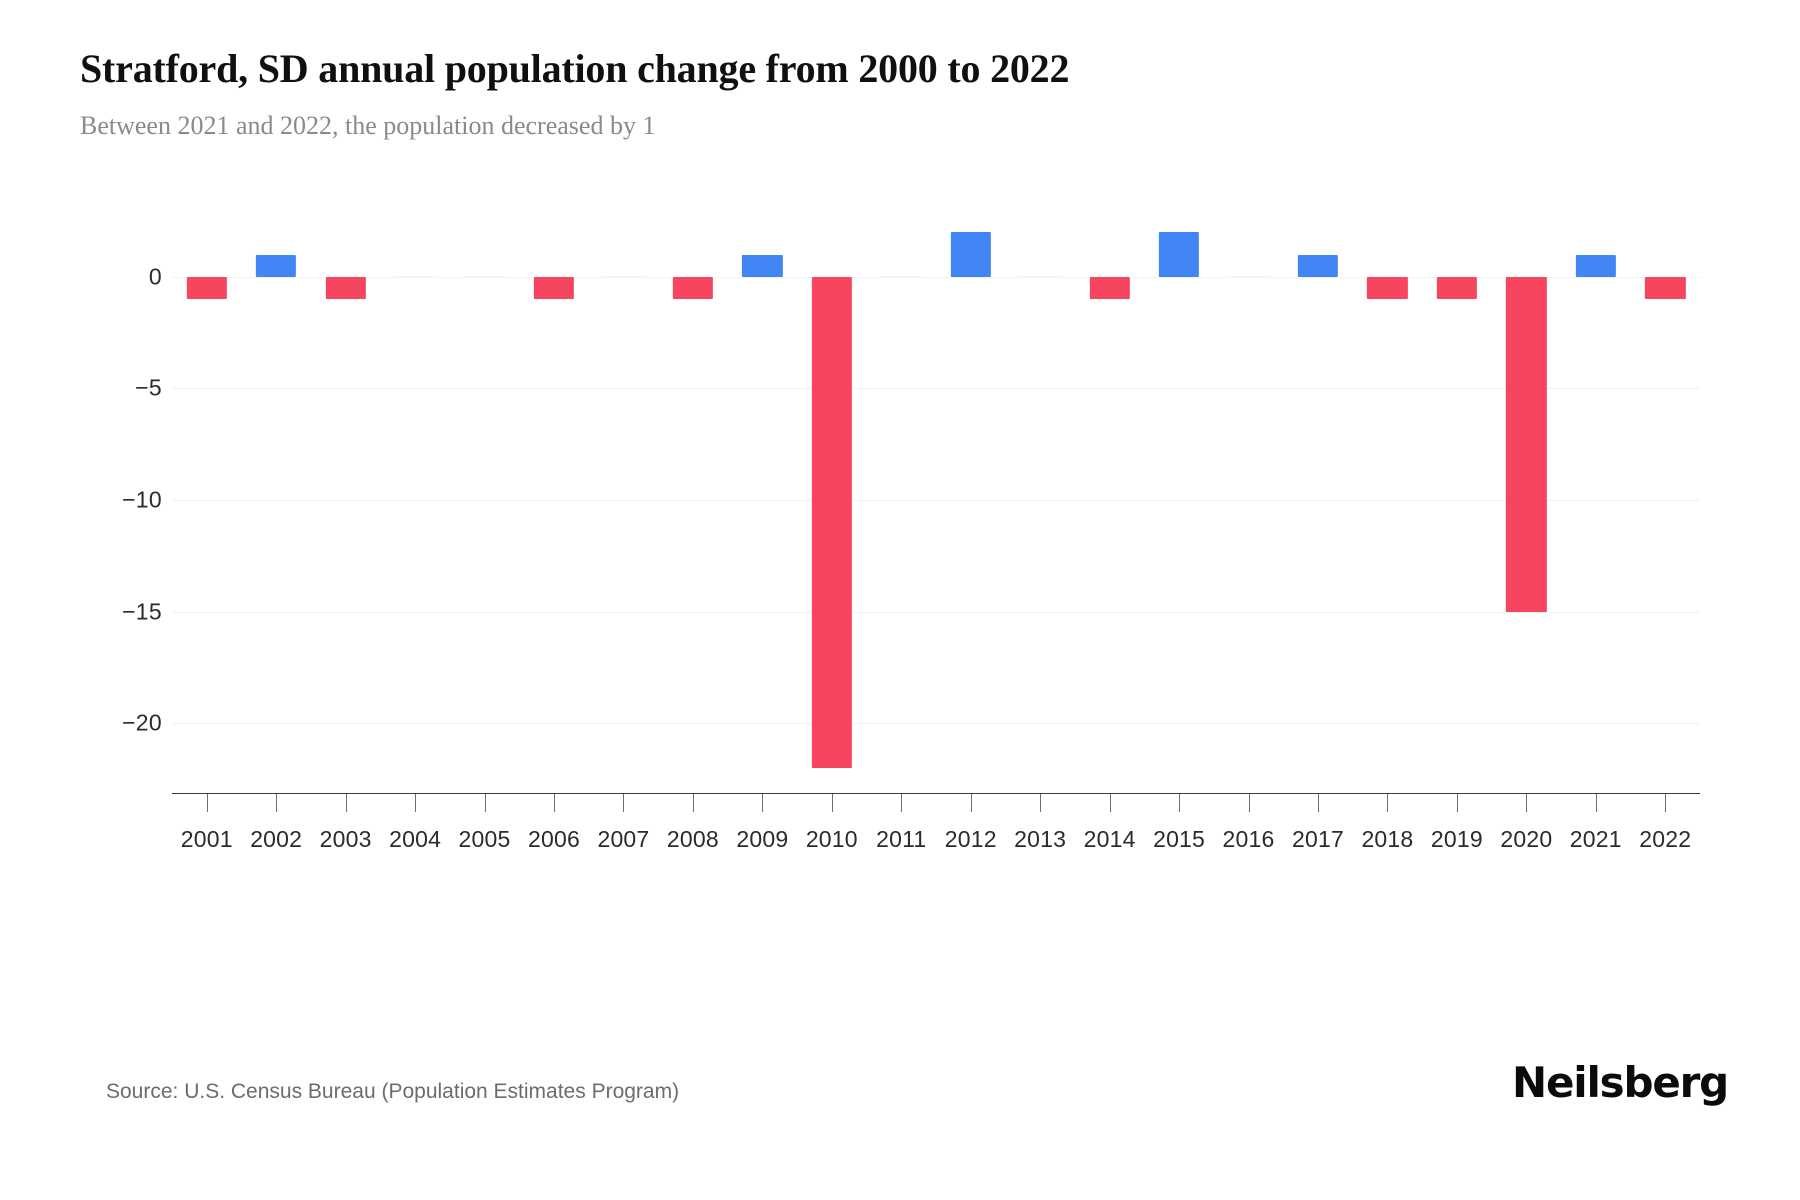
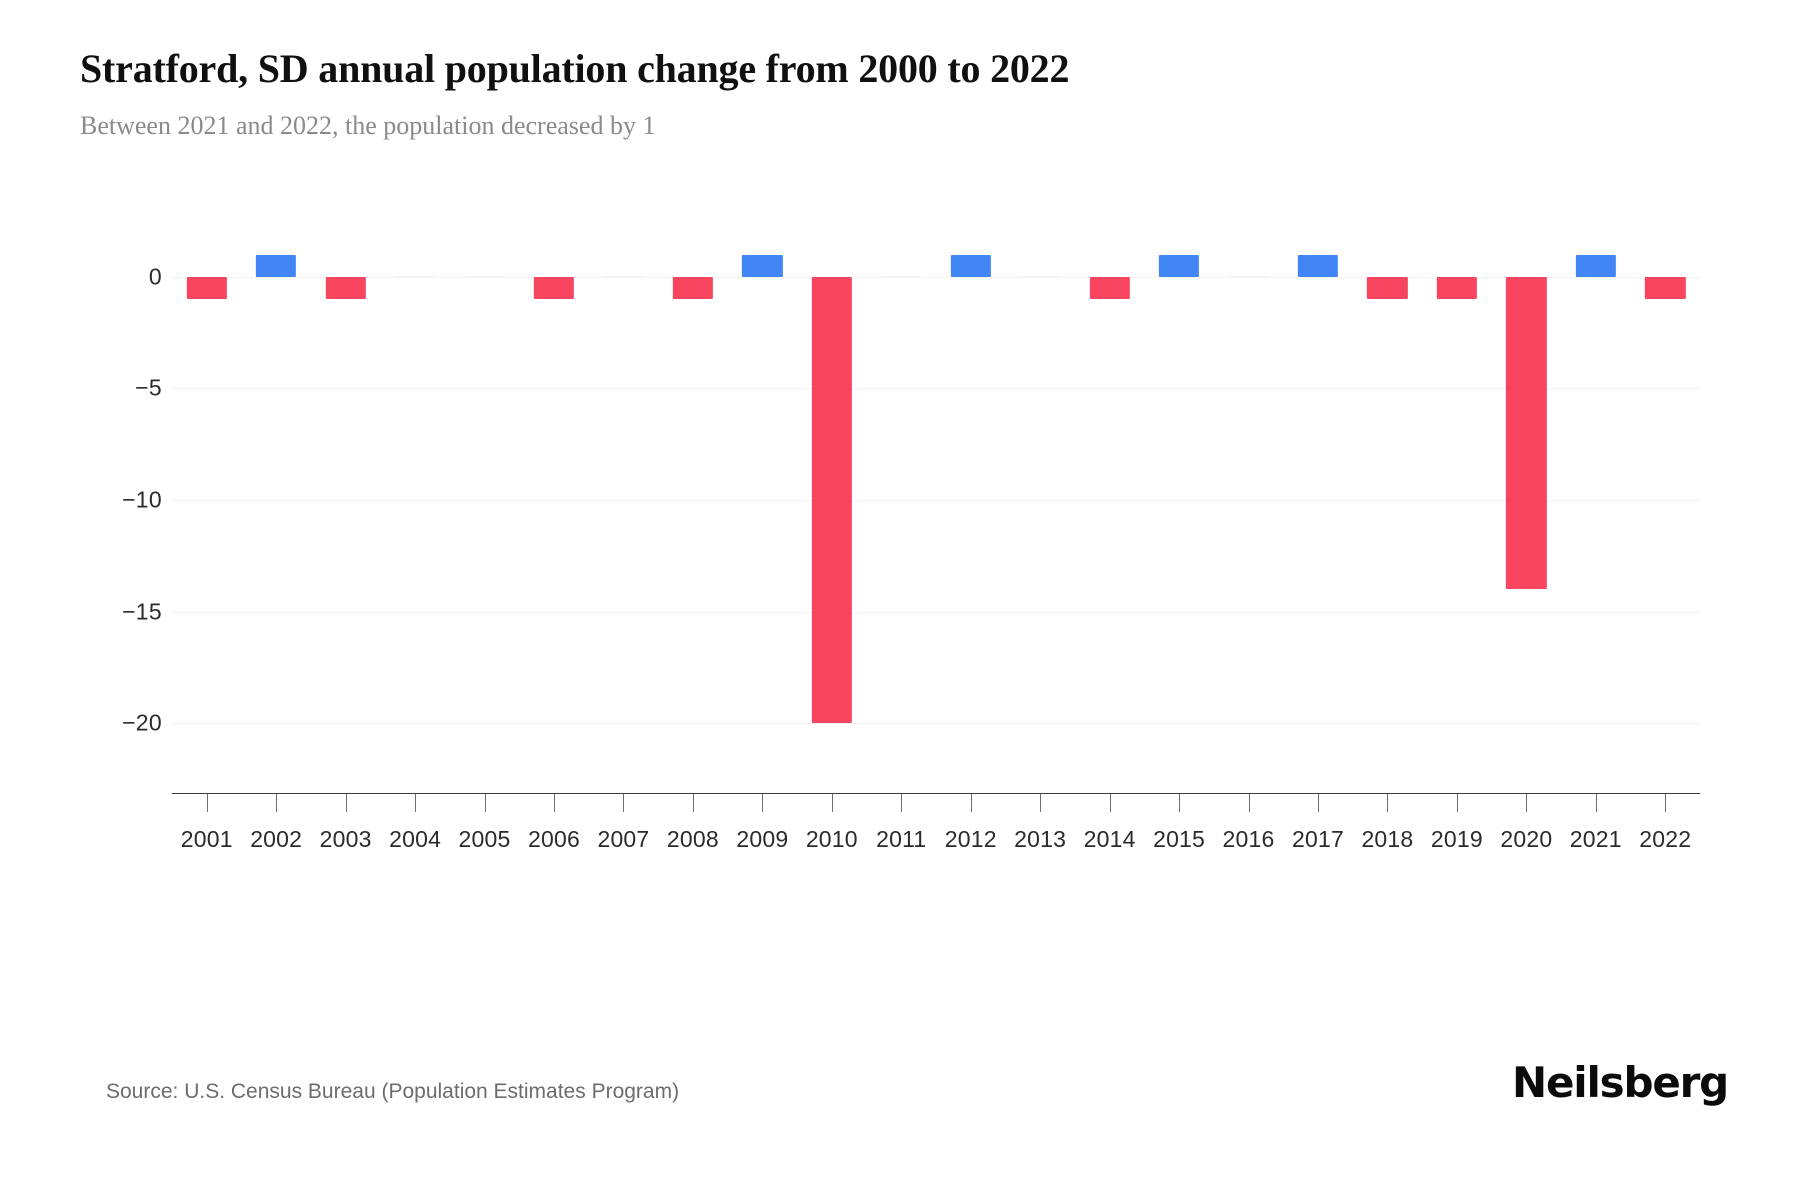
2010: -22 -> -20
2012: 2 -> 1
2015: 2 -> 1
2020: -15 -> -14
